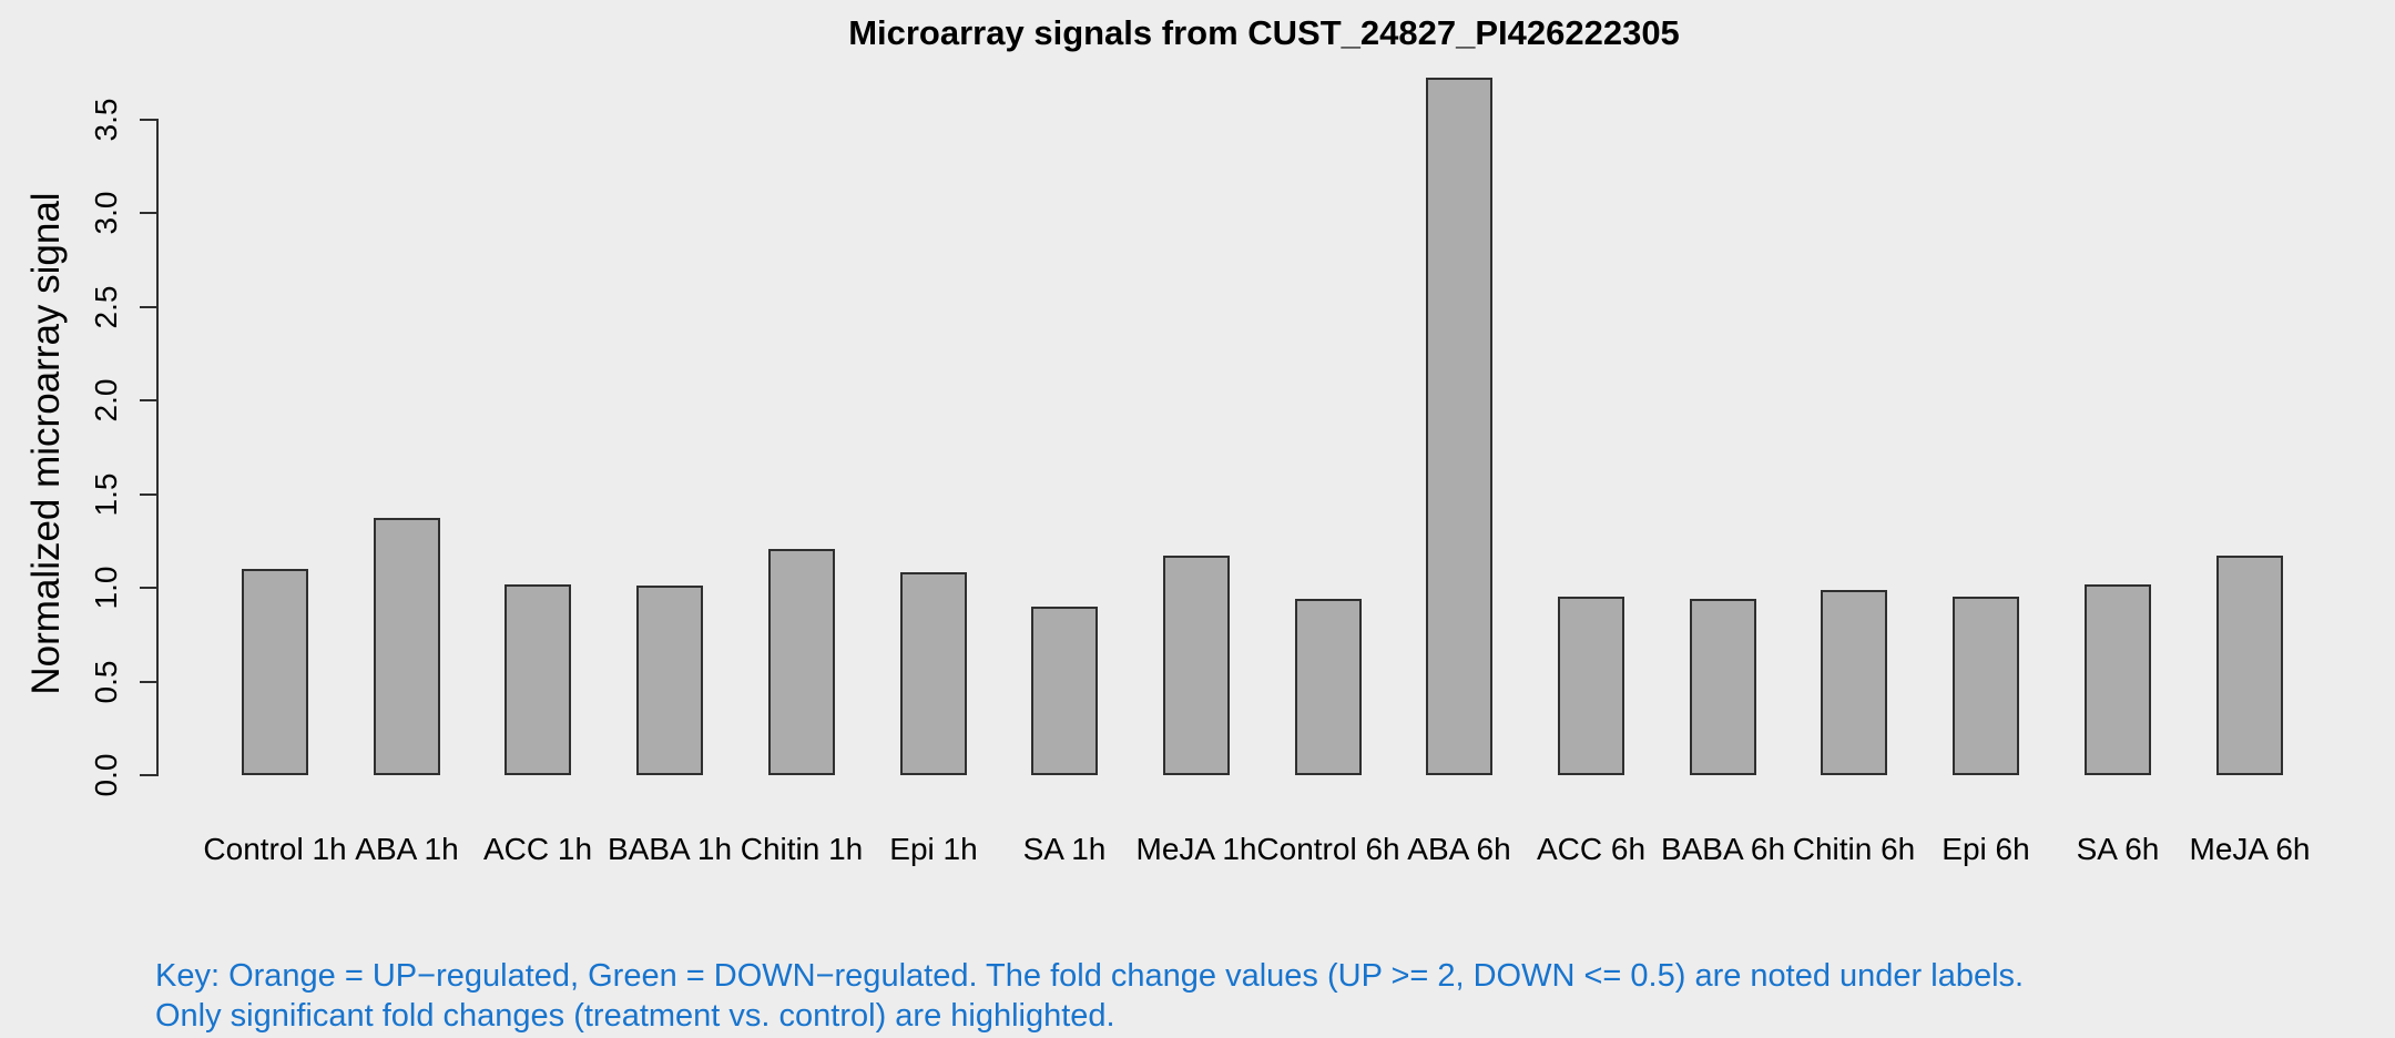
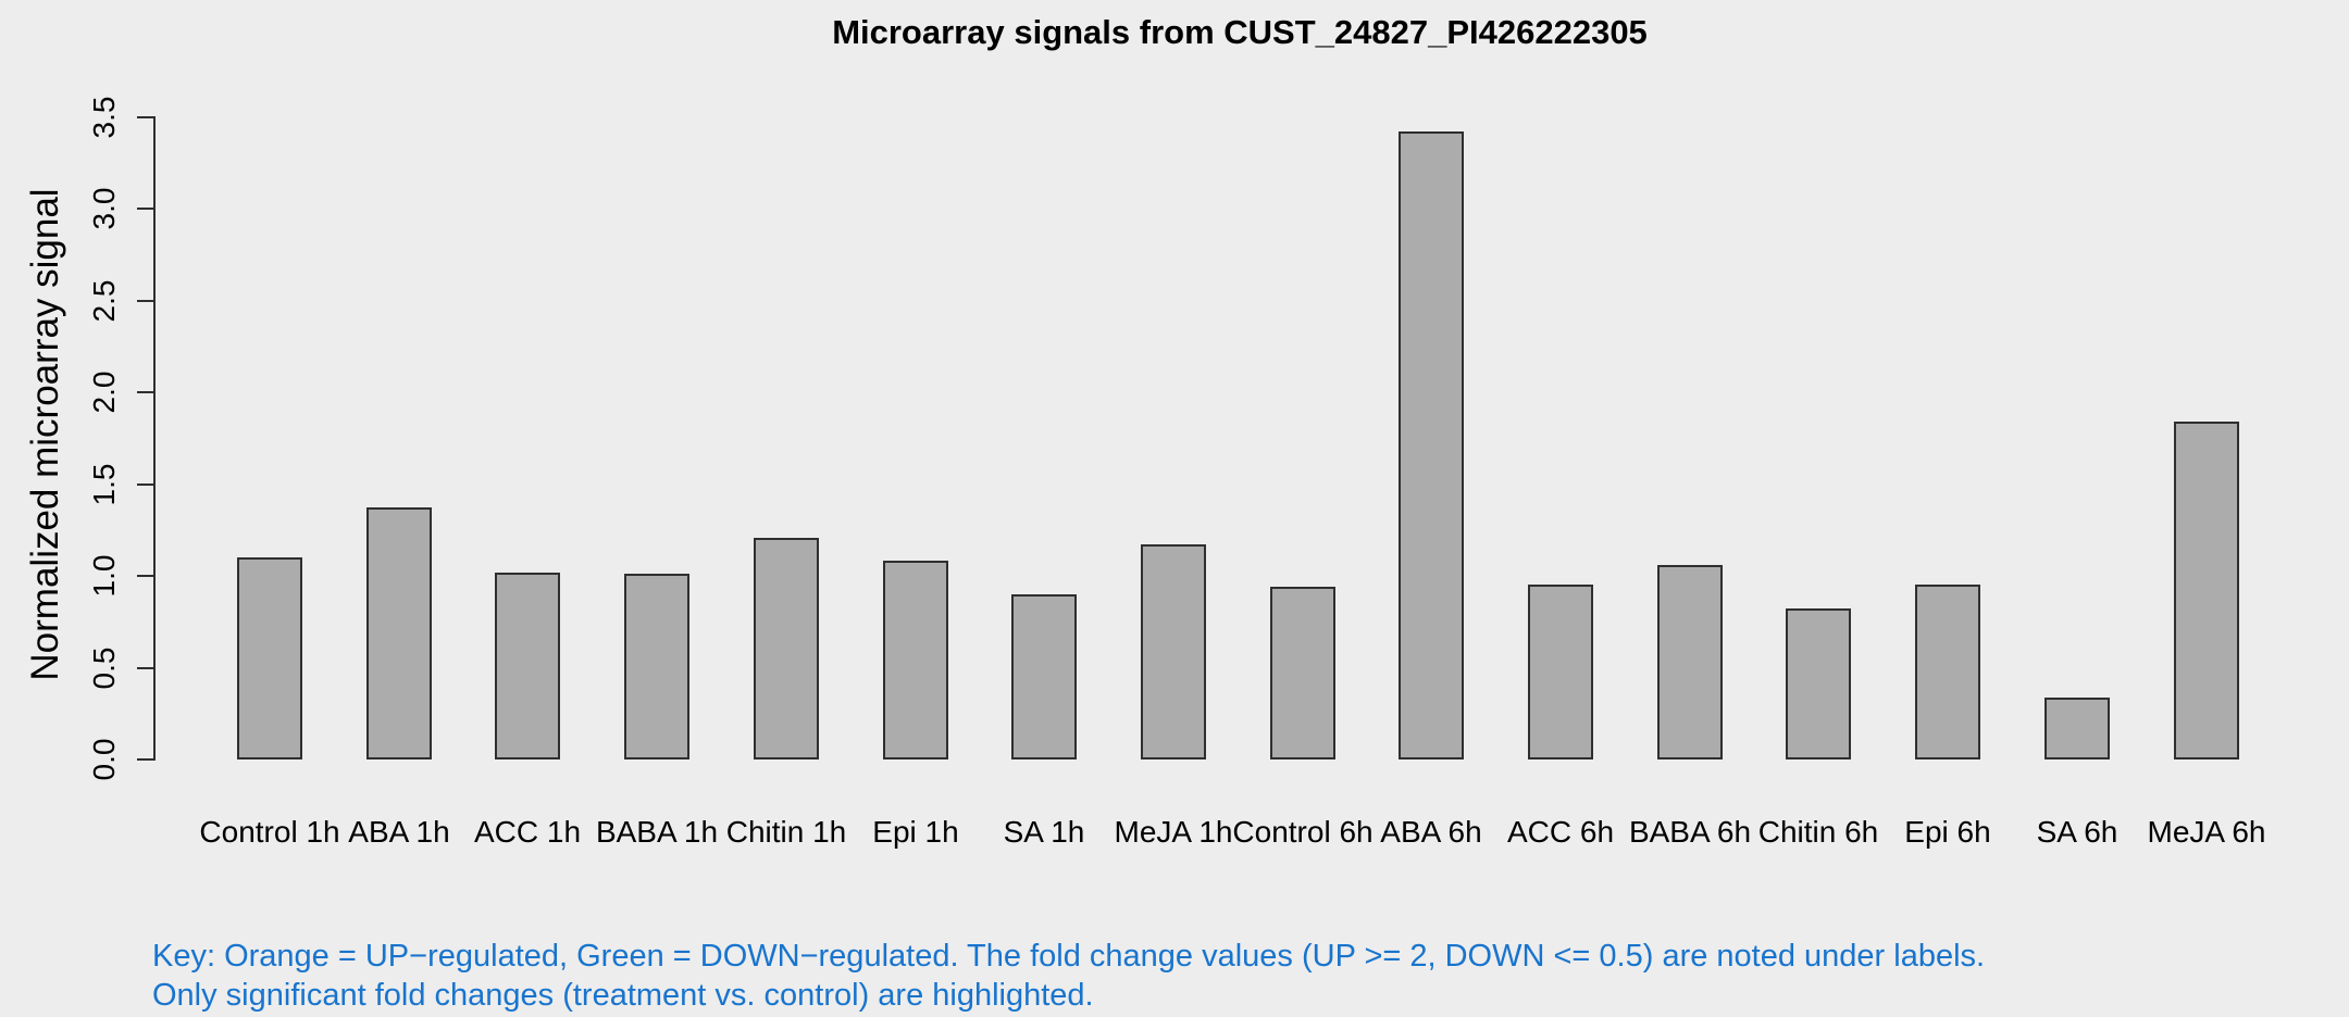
ABA 6h: 3.72 -> 3.42
BABA 6h: 0.94 -> 1.06
Chitin 6h: 0.99 -> 0.82
SA 6h: 1.02 -> 0.34
MeJA 6h: 1.17 -> 1.84
